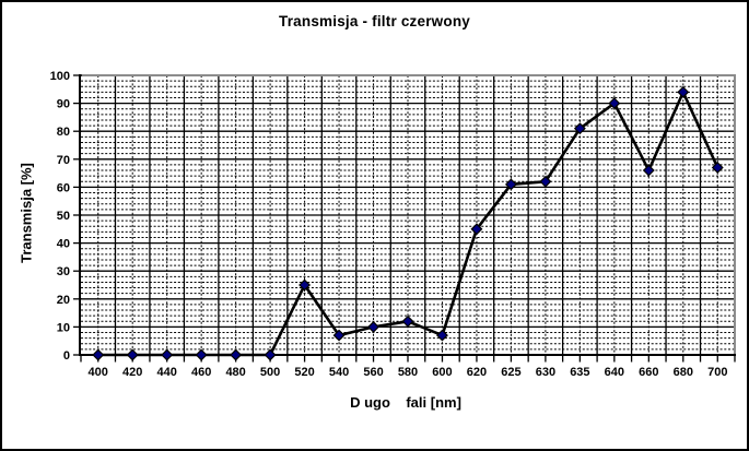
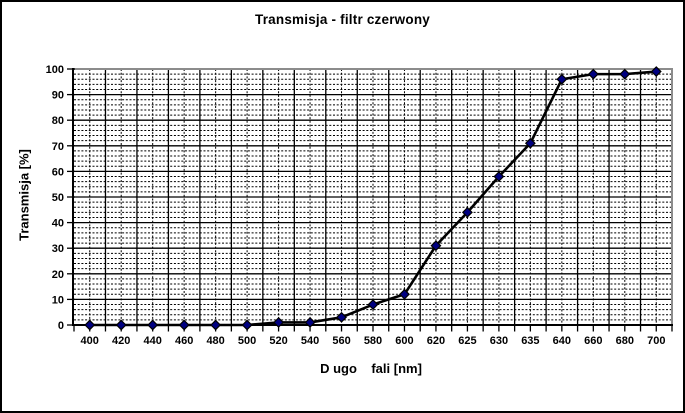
520: 25 -> 1
540: 7 -> 1
560: 10 -> 3
580: 12 -> 8
600: 7 -> 12
620: 45 -> 31
625: 61 -> 44
630: 62 -> 58
635: 81 -> 71
640: 90 -> 96
660: 66 -> 98
680: 94 -> 98
700: 67 -> 99
